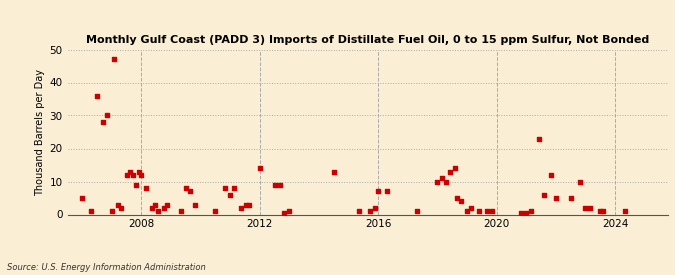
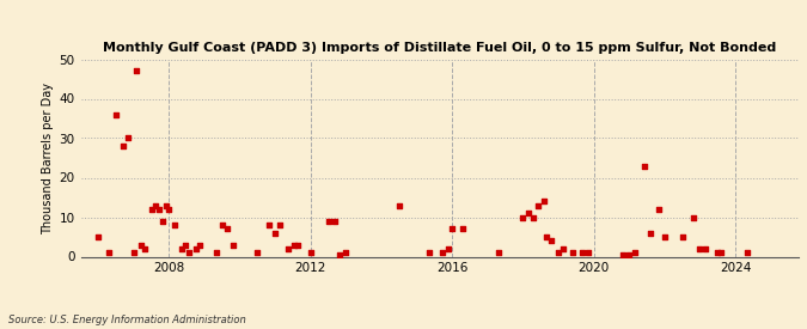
2012: 14.0 -> 1.0
